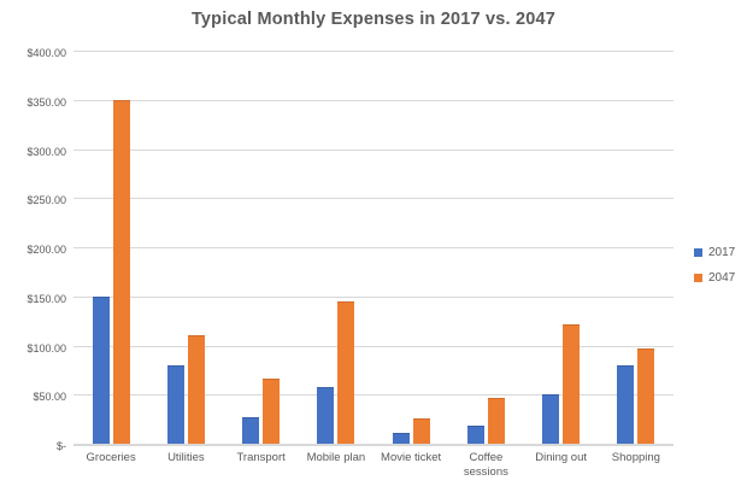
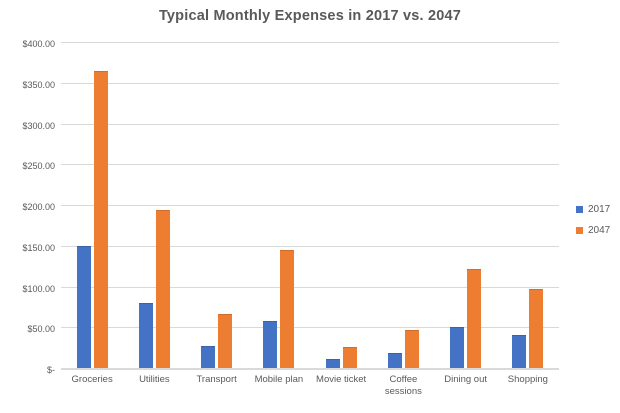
2047/Groceries: $350 -> $360
2047/Utilities: $110 -> $190
2017/Shopping: $80 -> $40
